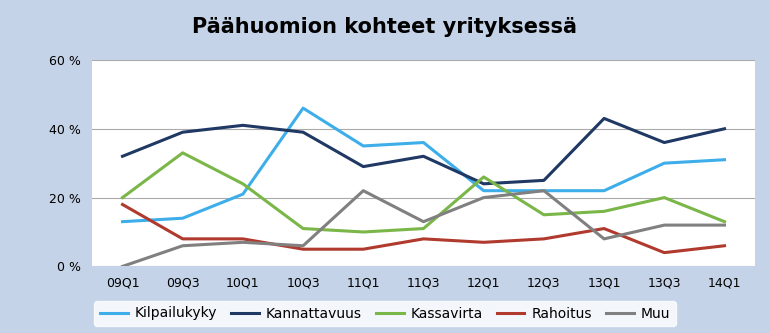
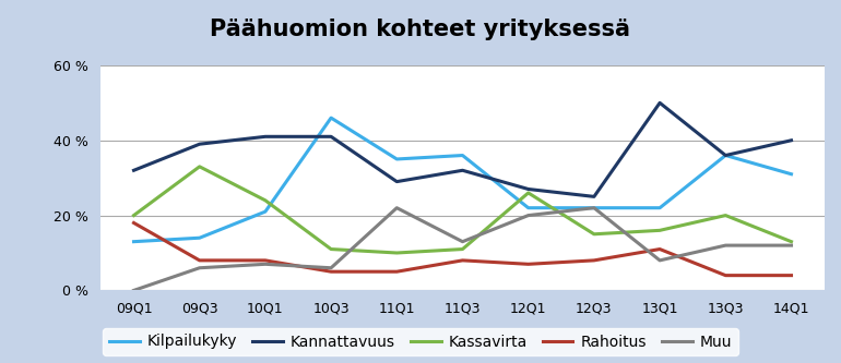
Kannattavuus/10Q3: 39 % -> 41 %
Kannattavuus/12Q1: 24 % -> 27 %
Kannattavuus/13Q1: 43 % -> 50 %
Kilpailukyky/13Q3: 30 % -> 36 %
Rahoitus/14Q1: 6 % -> 4 %
